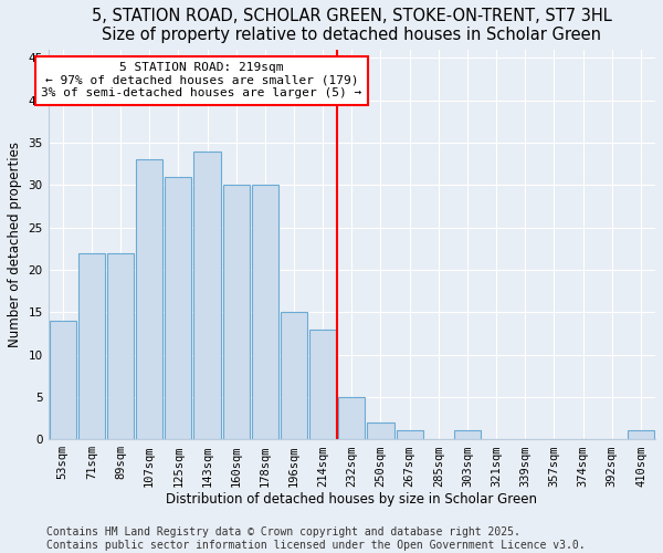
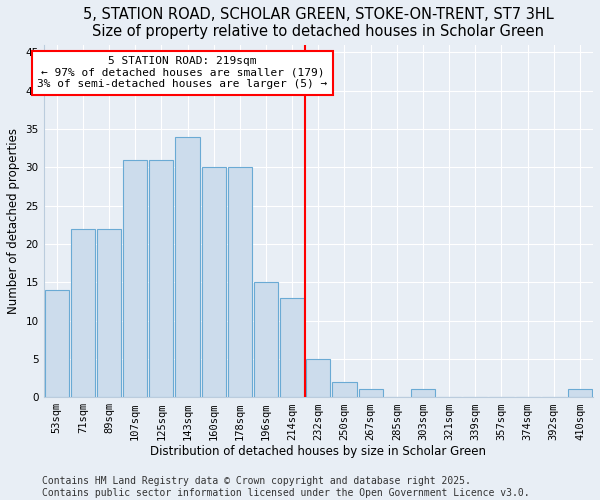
107sqm: 33 -> 31
